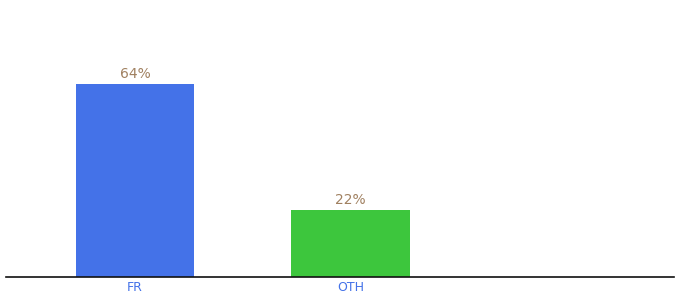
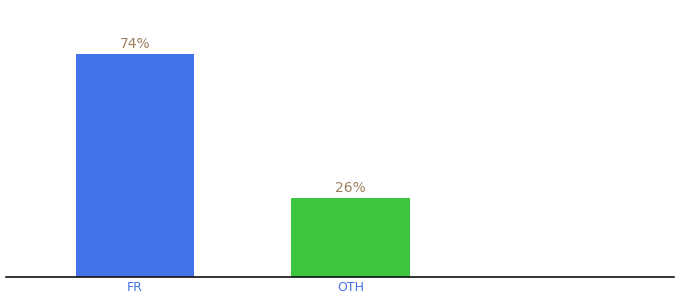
FR: 64% -> 74%
OTH: 22% -> 26%
